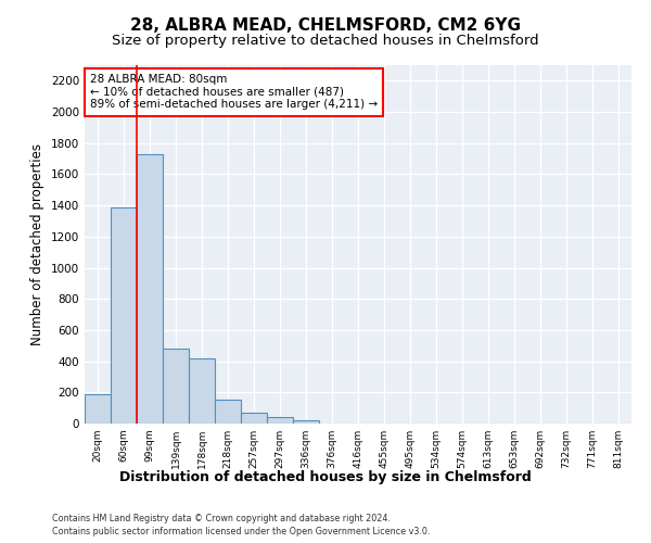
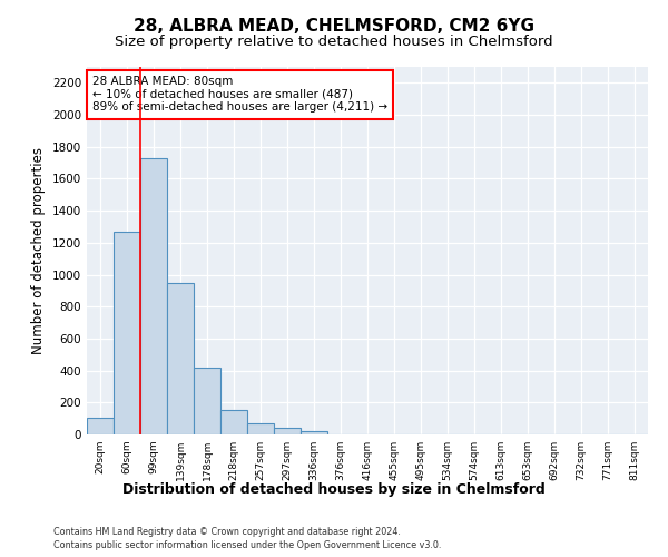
20sqm: 190 -> 100
60sqm: 1390 -> 1270
139sqm: 480 -> 950
